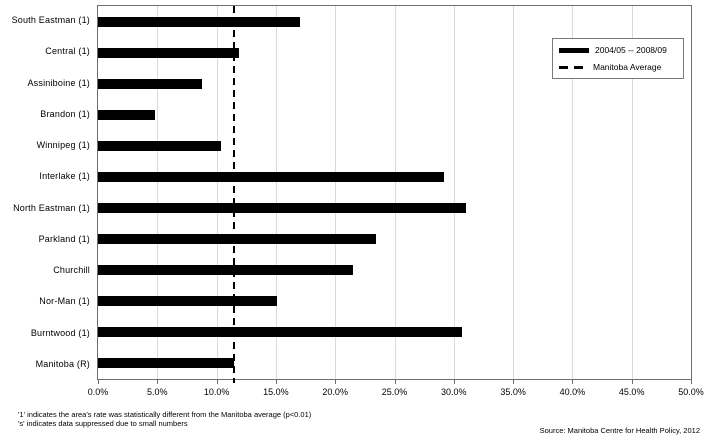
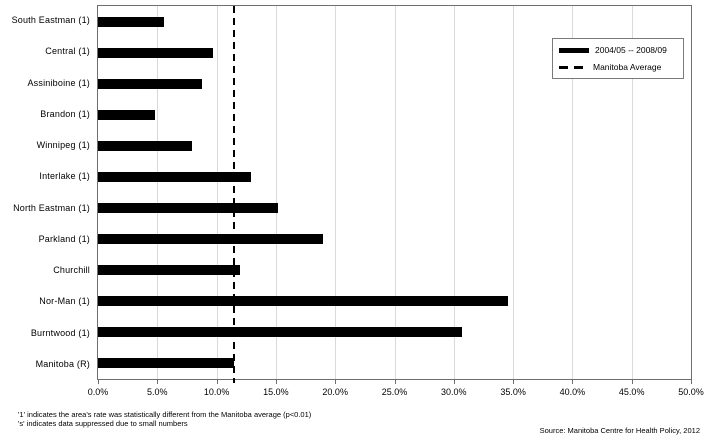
South Eastman (1): 17.0% -> 5.6%
Central (1): 11.9% -> 9.7%
Winnipeg (1): 10.4% -> 7.9%
Interlake (1): 29.2% -> 12.9%
North Eastman (1): 31.0% -> 15.2%
Parkland (1): 23.4% -> 19.0%
Churchill: 21.5% -> 12.0%
Nor-Man (1): 15.1% -> 34.6%
